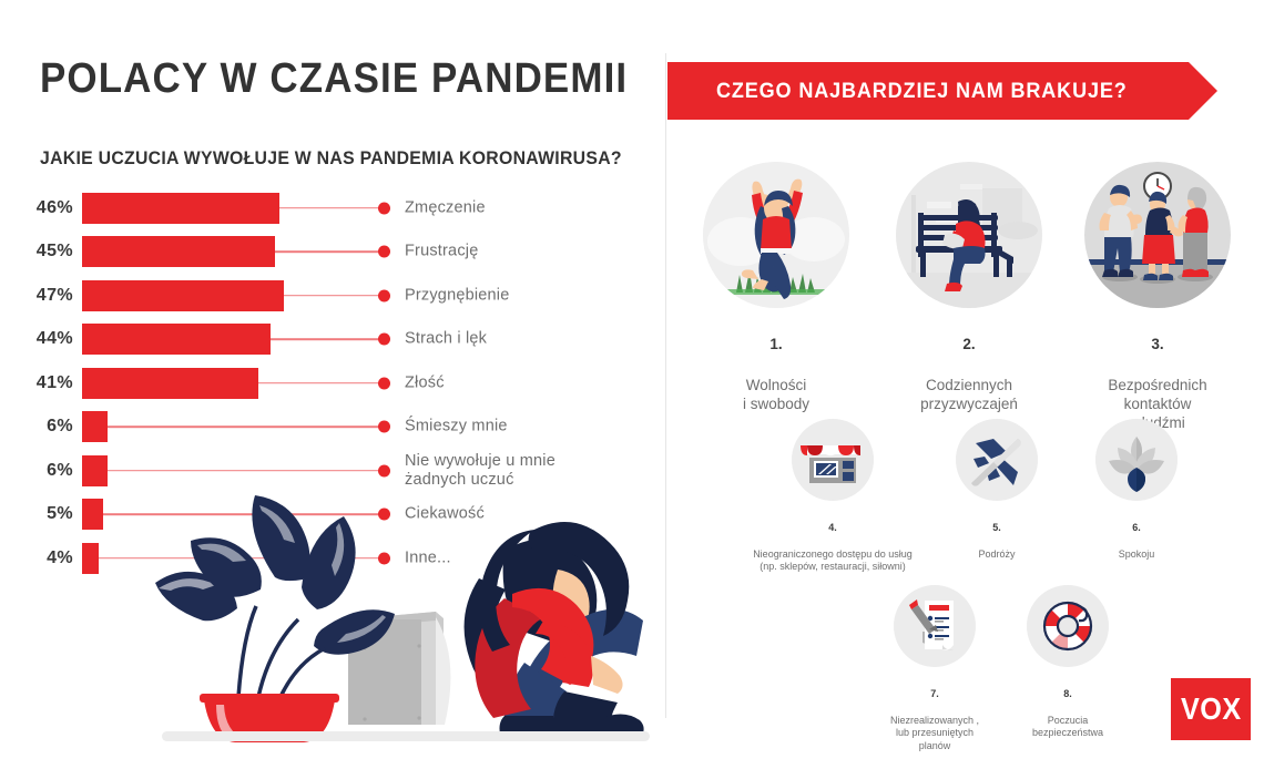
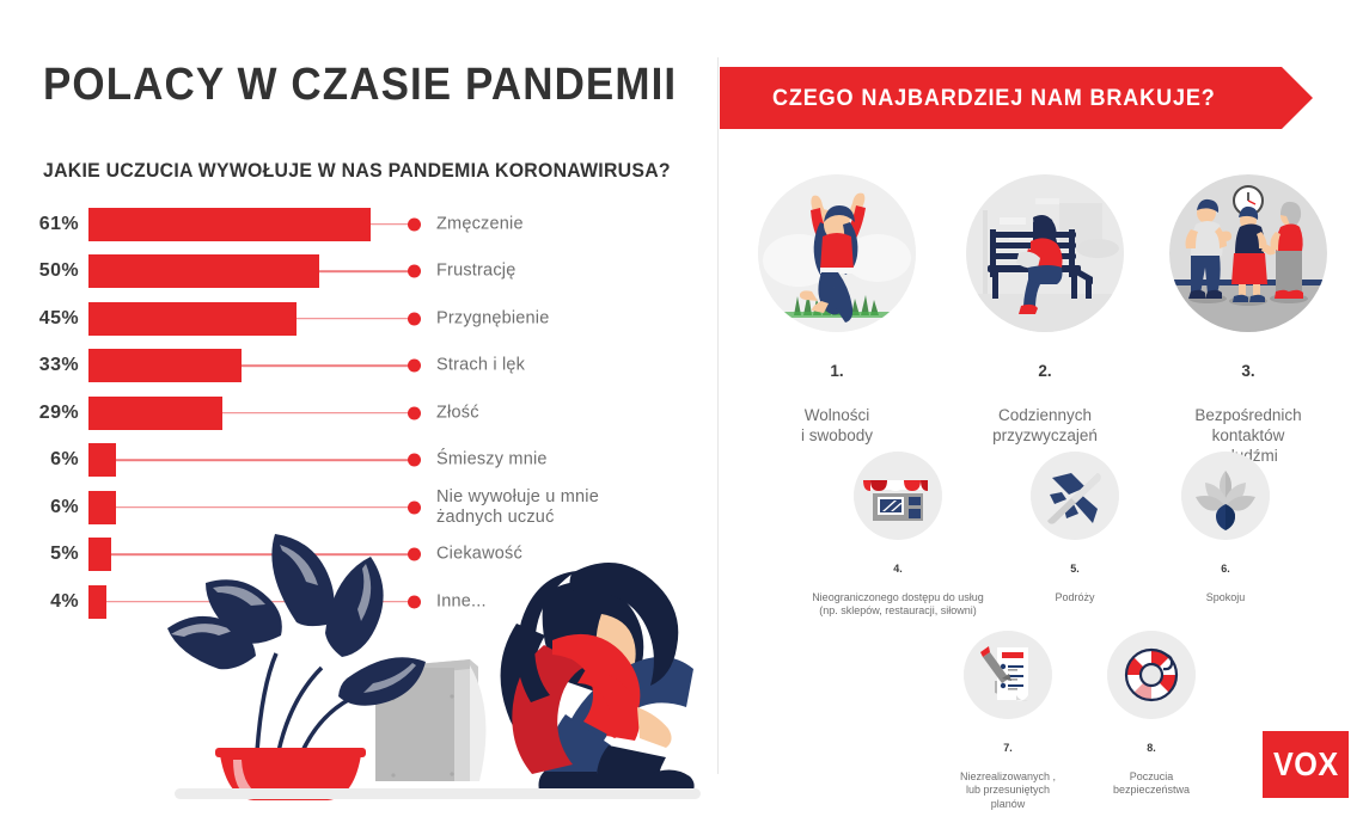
Zmęczenie: 46% -> 61%
Frustrację: 45% -> 50%
Przygnębienie: 47% -> 45%
Strach i lęk: 44% -> 33%
Złość: 41% -> 29%
